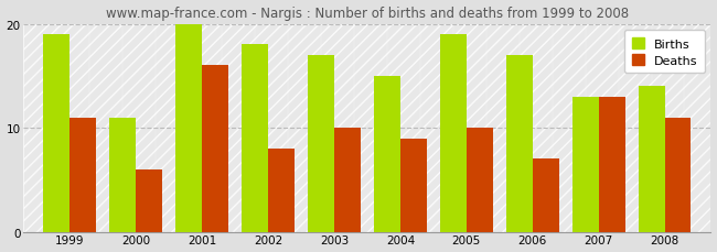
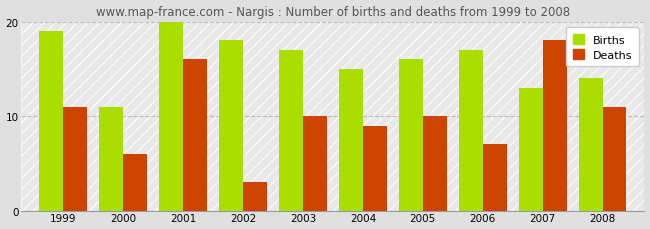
Deaths/2002: 8 -> 3
Births/2005: 19 -> 16
Deaths/2007: 13 -> 18
